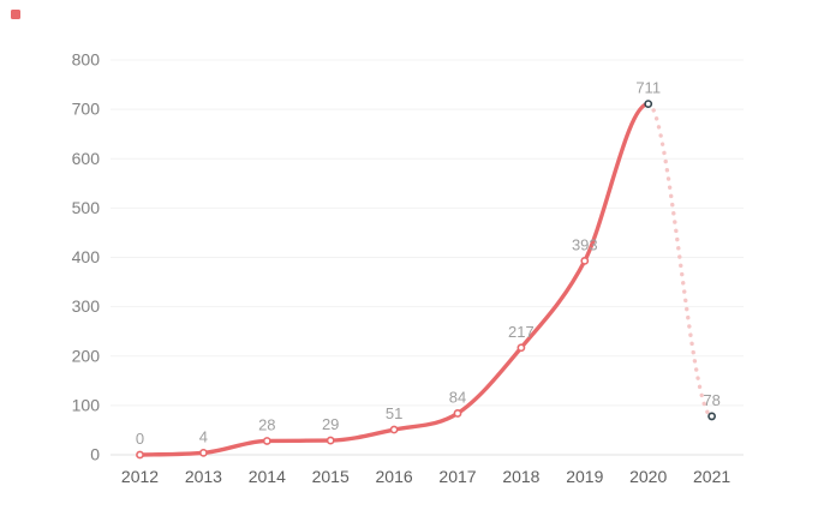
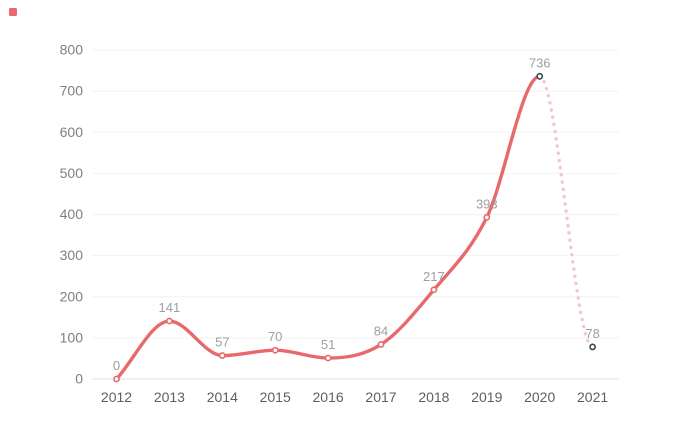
2013: 4 -> 141
2014: 28 -> 57
2015: 29 -> 70
2020: 711 -> 736
